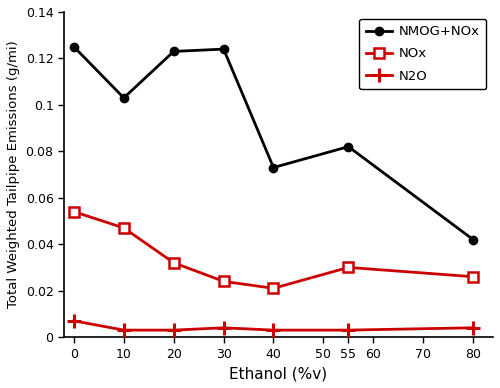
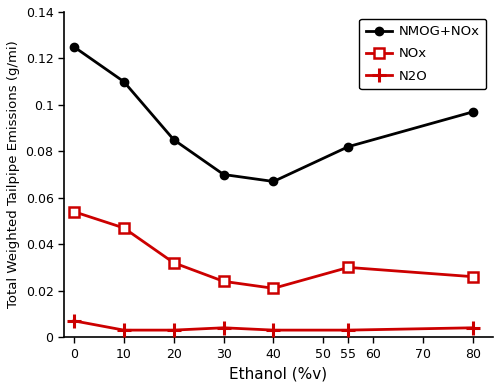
NMOG+NOx/10: 0.103 -> 0.110
NMOG+NOx/20: 0.123 -> 0.085
NMOG+NOx/30: 0.124 -> 0.070
NMOG+NOx/40: 0.073 -> 0.067
NMOG+NOx/80: 0.042 -> 0.097
